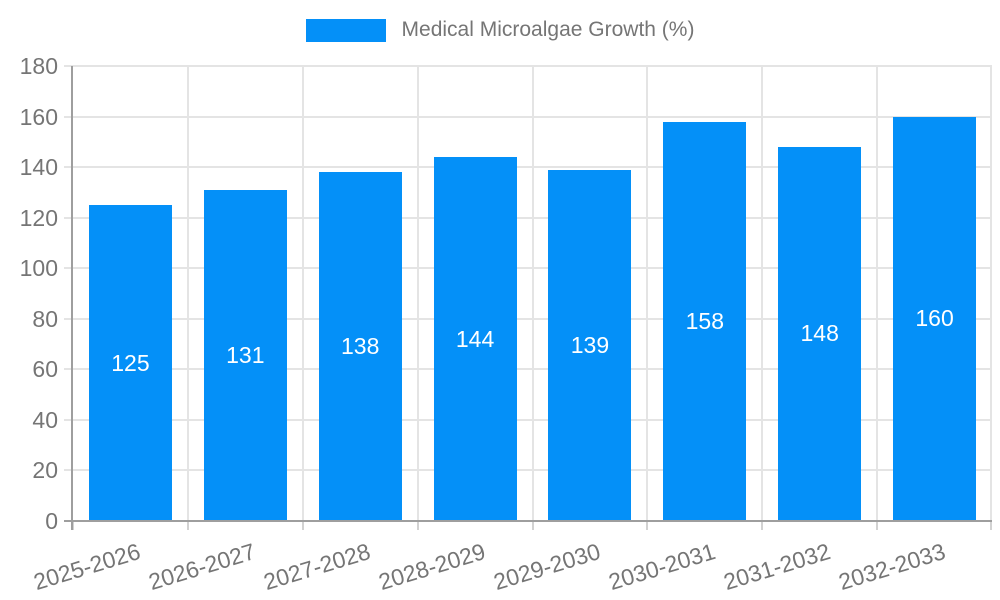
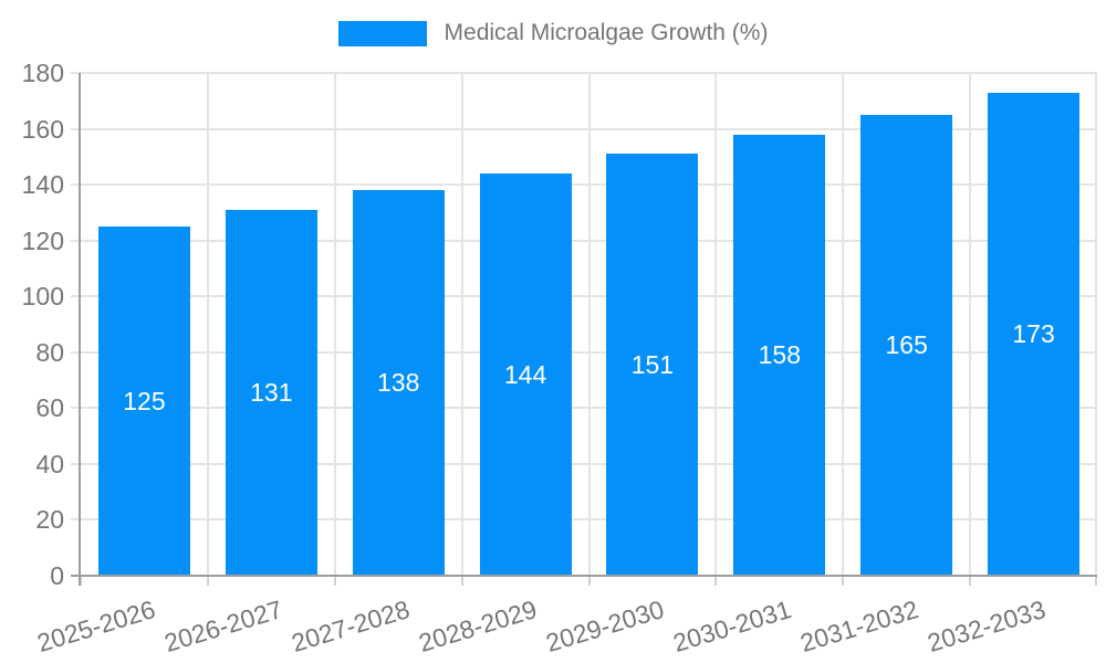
2029-2030: 139 -> 151
2031-2032: 148 -> 165
2032-2033: 160 -> 173
